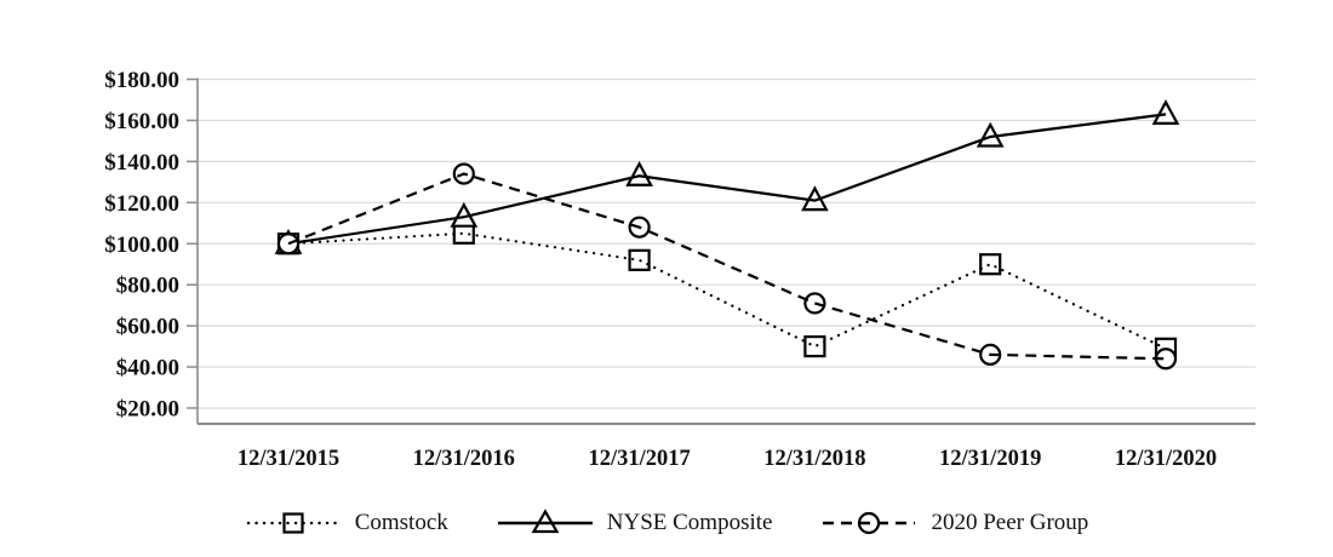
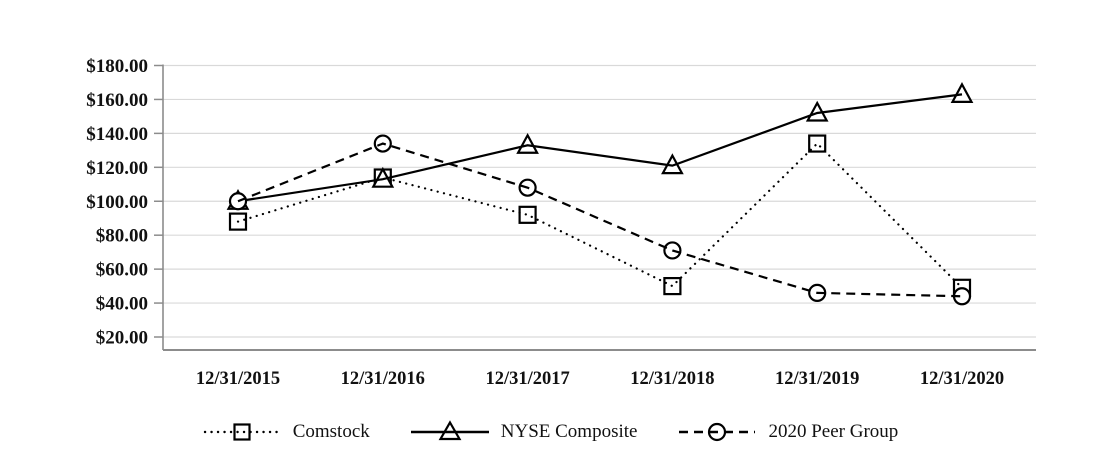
Comstock/12/31/2015: $100 -> $88
Comstock/12/31/2016: $105 -> $114
Comstock/12/31/2019: $90 -> $134
